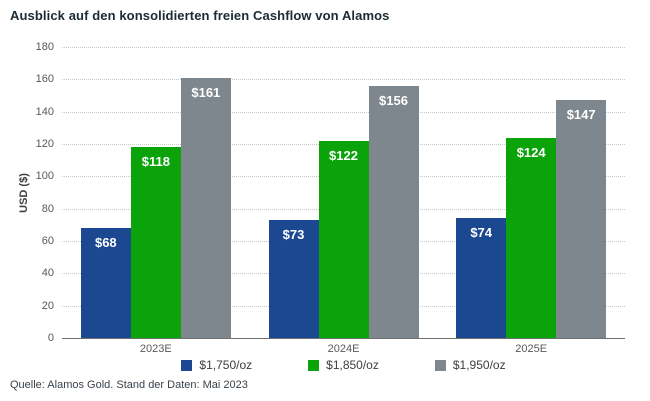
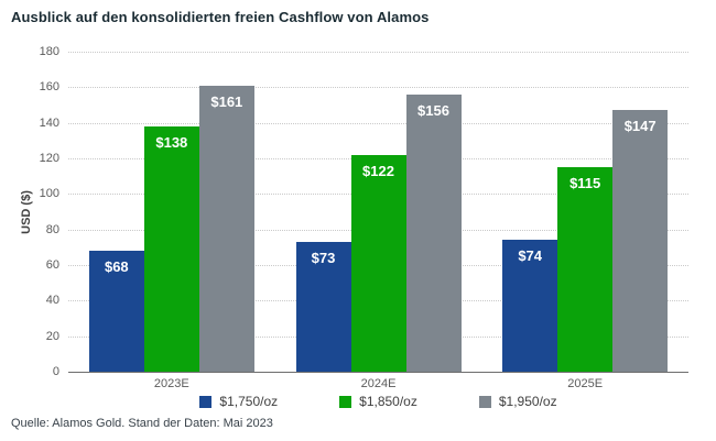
$1,850/oz/2023E: $118 -> $138
$1,850/oz/2025E: $124 -> $115
